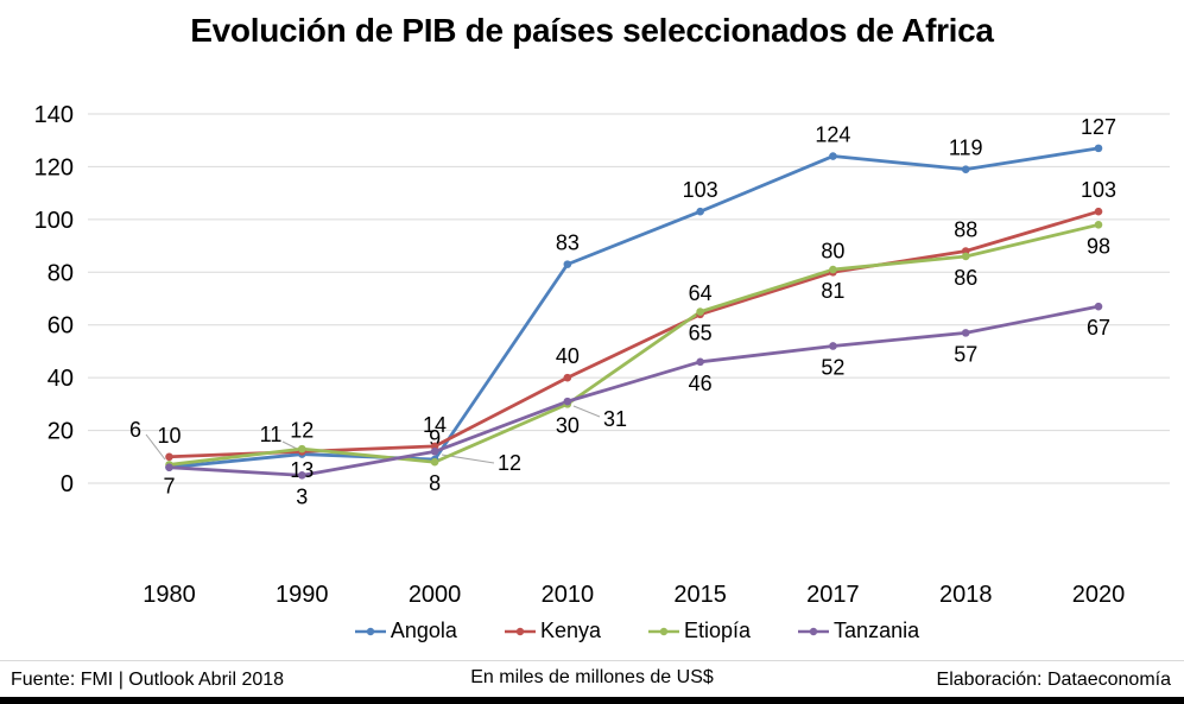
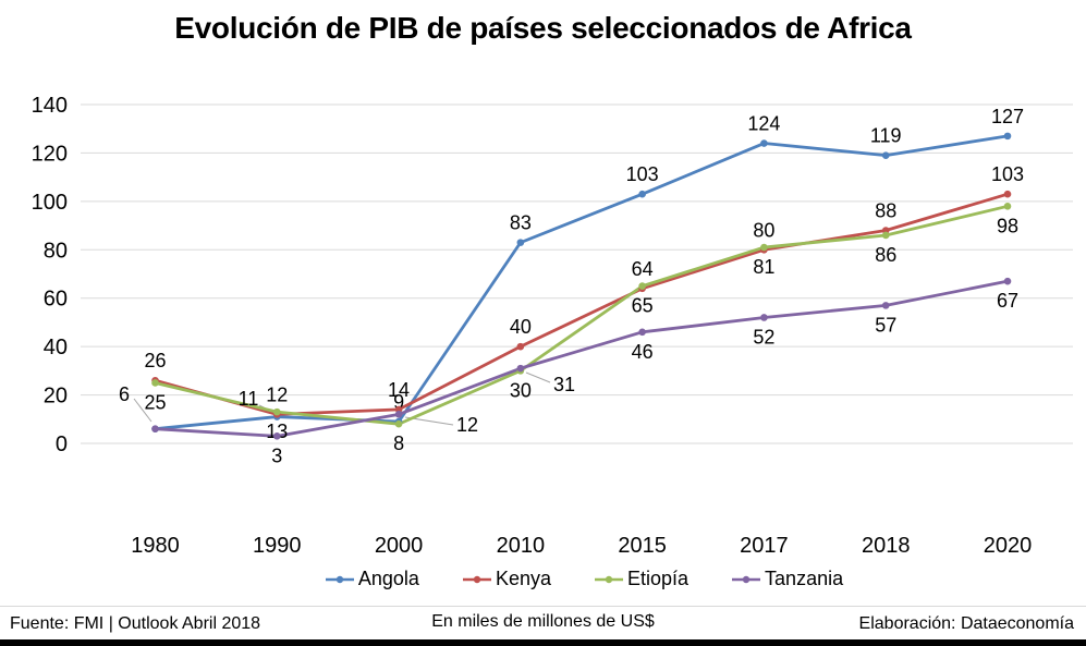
Kenya/1980: 10 -> 26
Etiopía/1980: 7 -> 25
